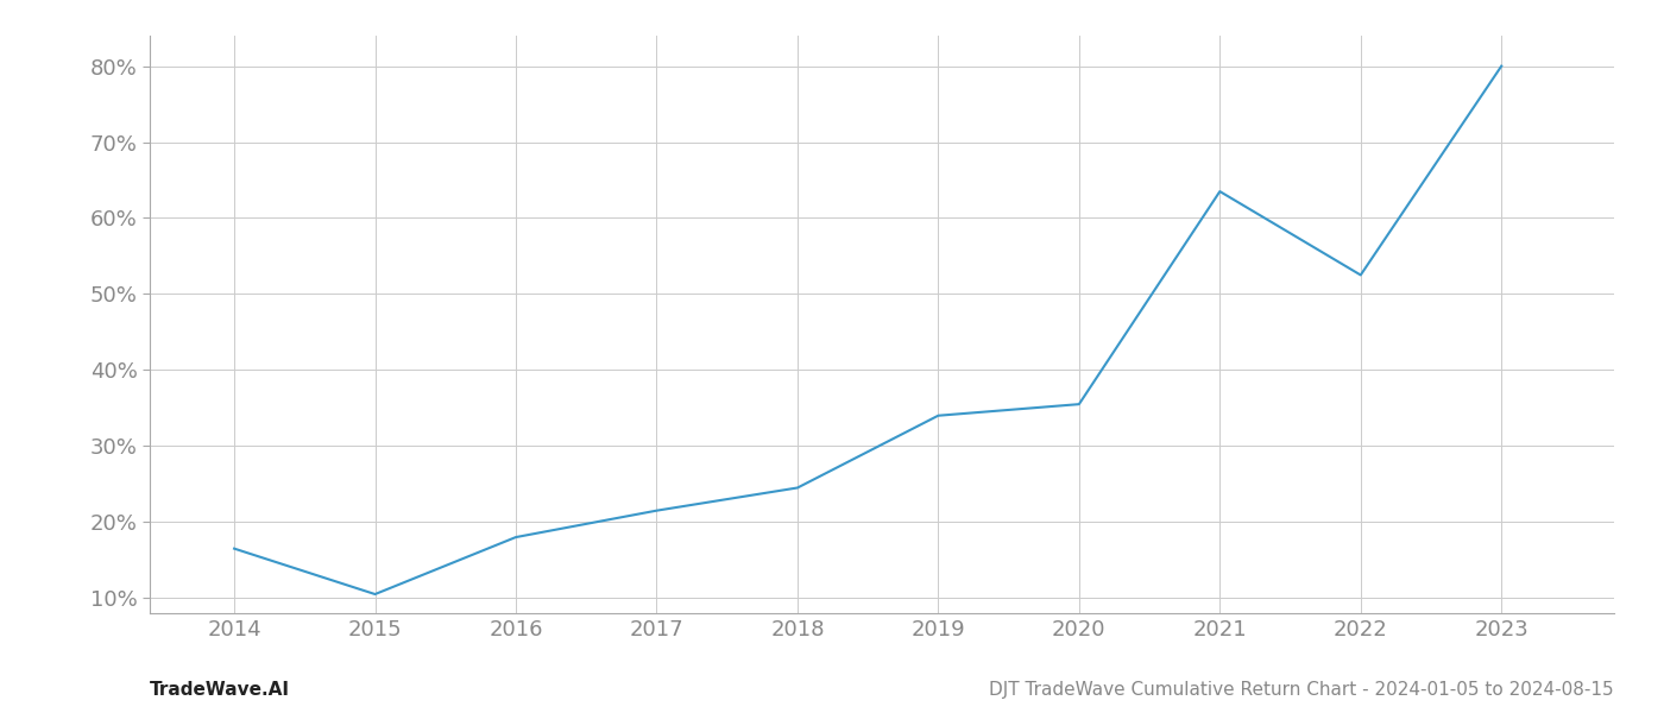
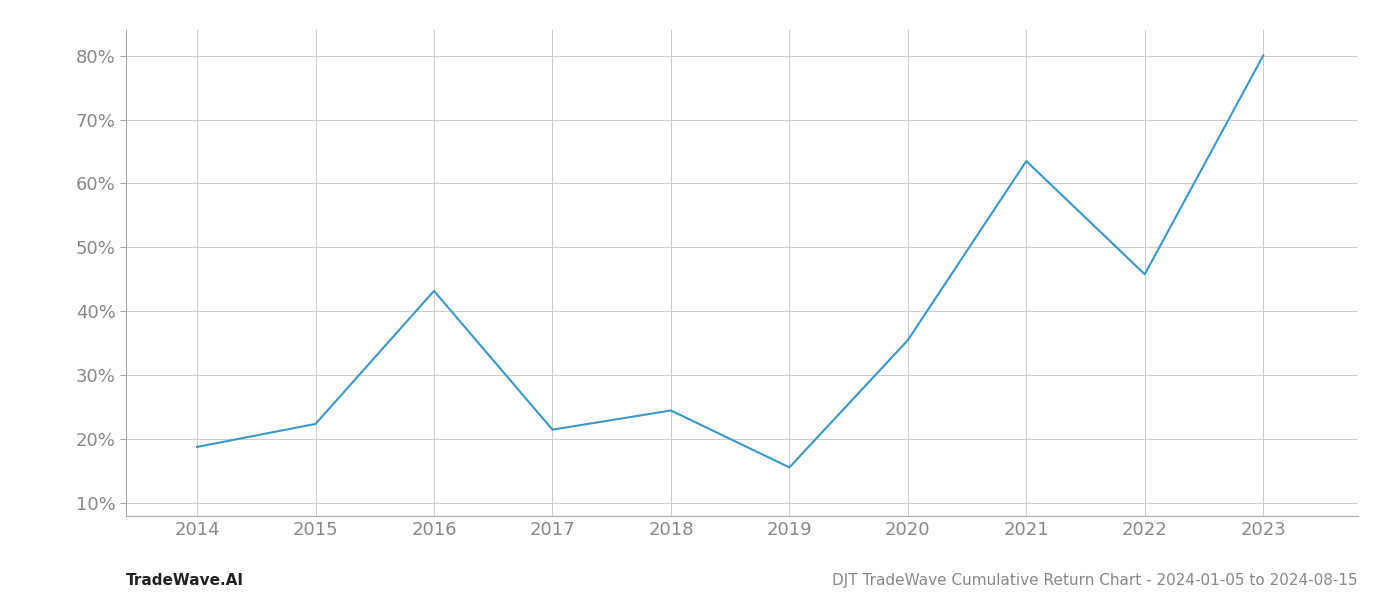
2014: 16.5% -> 18.8%
2015: 10.5% -> 22.4%
2016: 18.0% -> 43.2%
2019: 34.0% -> 15.6%
2022: 52.5% -> 45.8%
